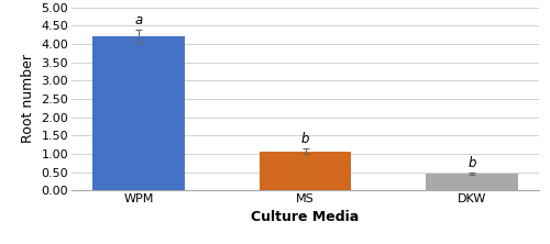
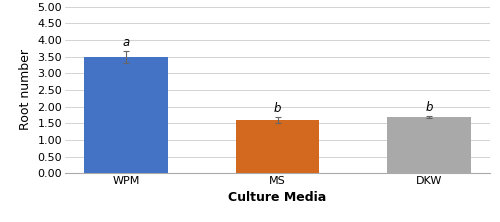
WPM: 4.20 -> 3.50
MS: 1.07 -> 1.60
DKW: 0.45 -> 1.70
